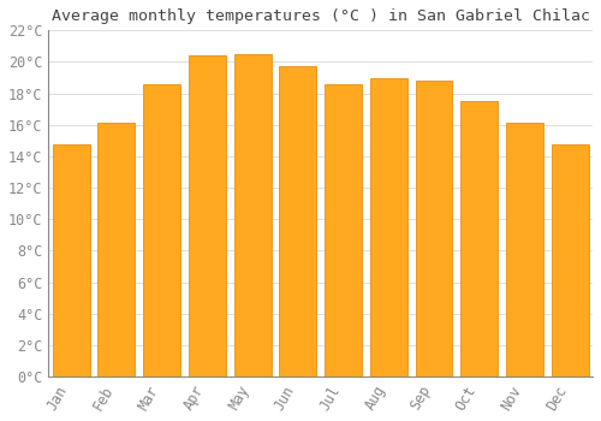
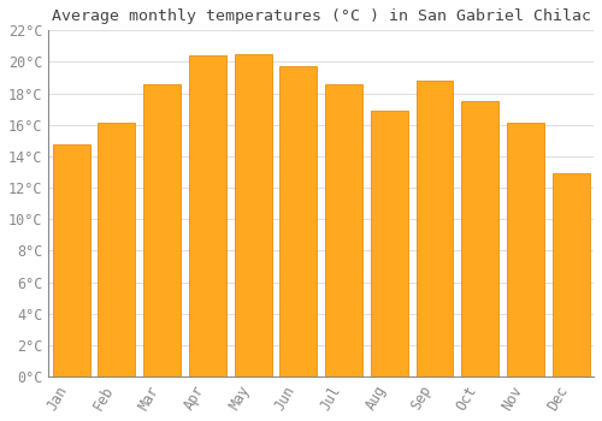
Aug: 19.0°C -> 16.9°C
Dec: 14.8°C -> 12.9°C
